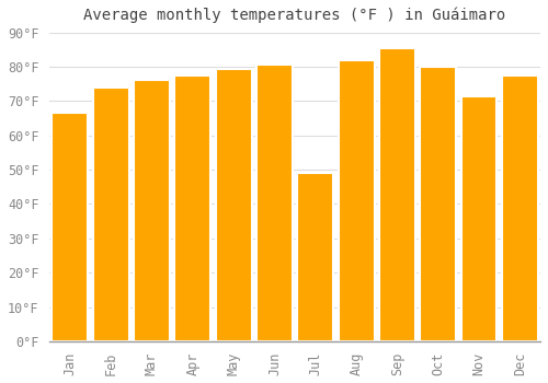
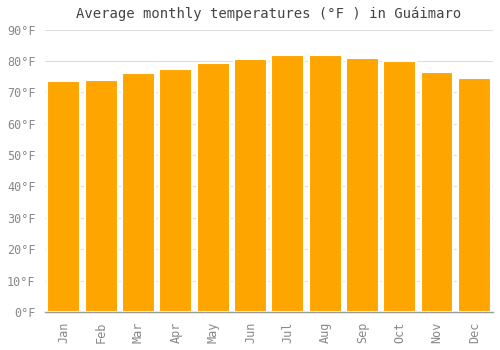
Jan: 66.5°F -> 73.5°F
Jul: 49.0°F -> 82.0°F
Sep: 85.5°F -> 81.0°F
Nov: 71.5°F -> 76.5°F
Dec: 77.5°F -> 74.5°F
